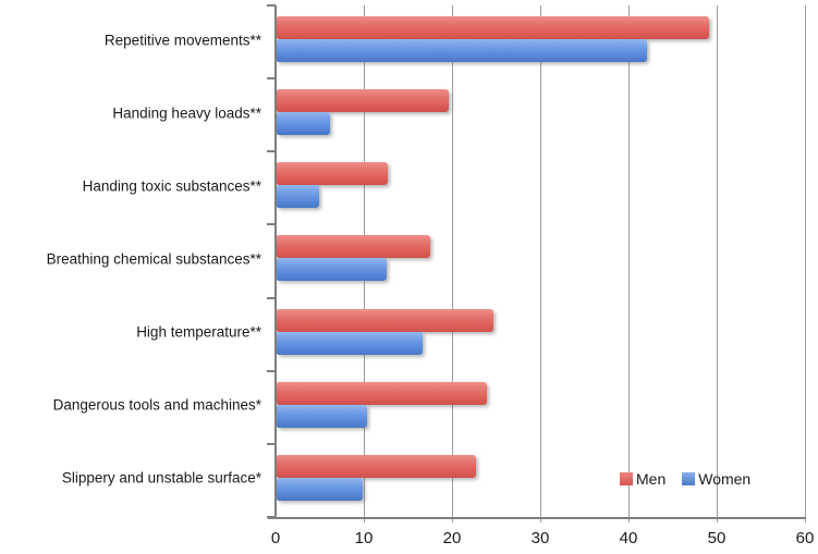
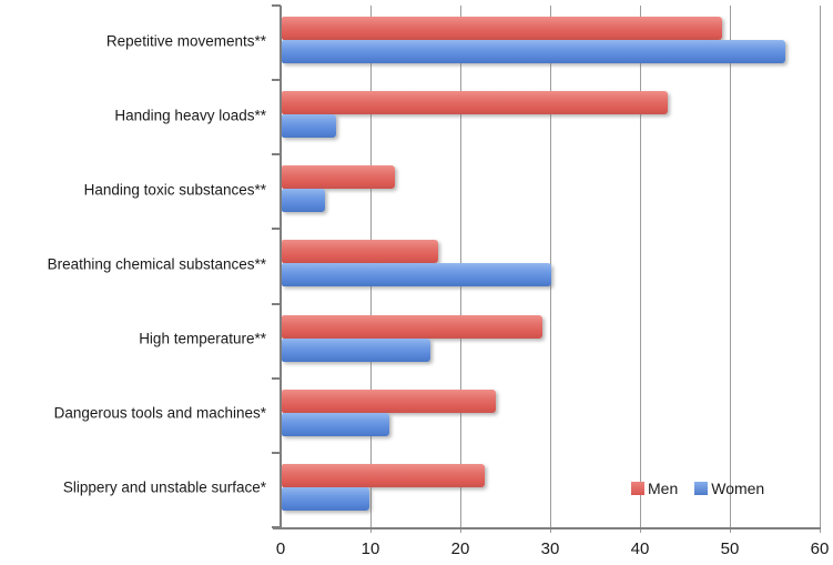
Women/Repetitive movements**: 42 -> 56
Men/Handing heavy loads**: 20 -> 43
Women/Breathing chemical substances**: 12 -> 30
Men/High temperature**: 25 -> 29
Women/Dangerous tools and machines*: 10 -> 12
